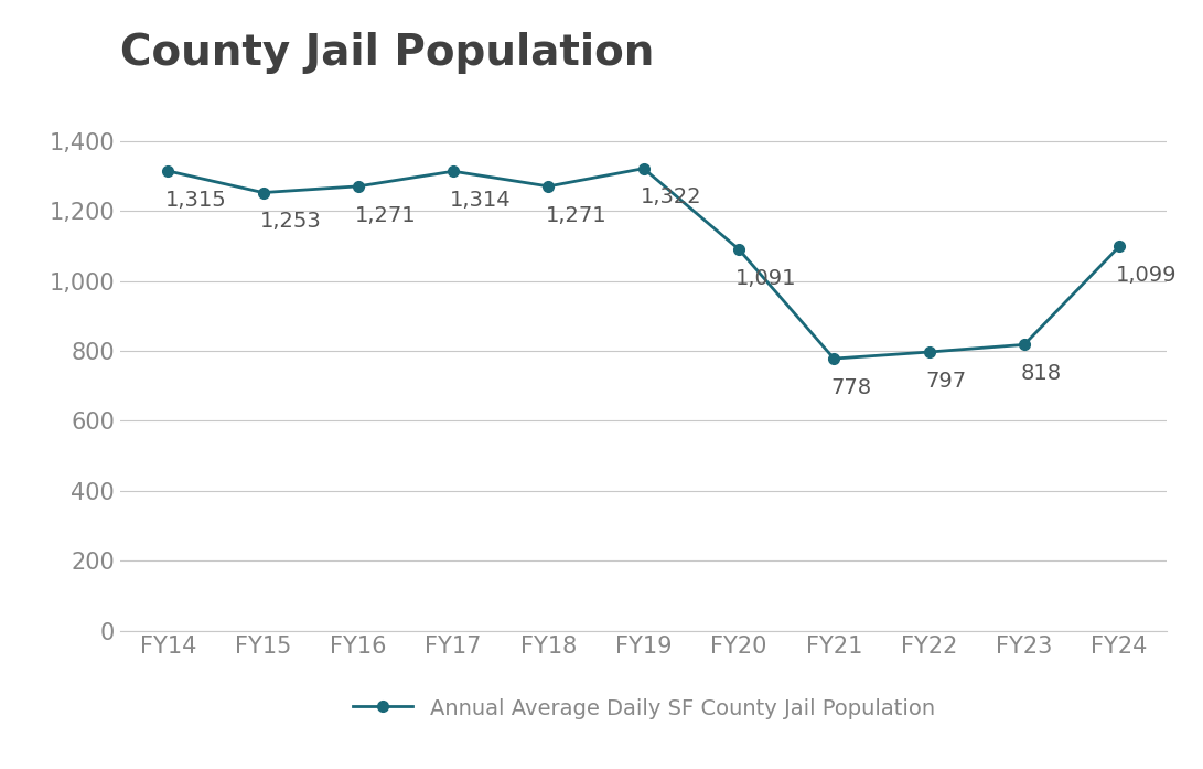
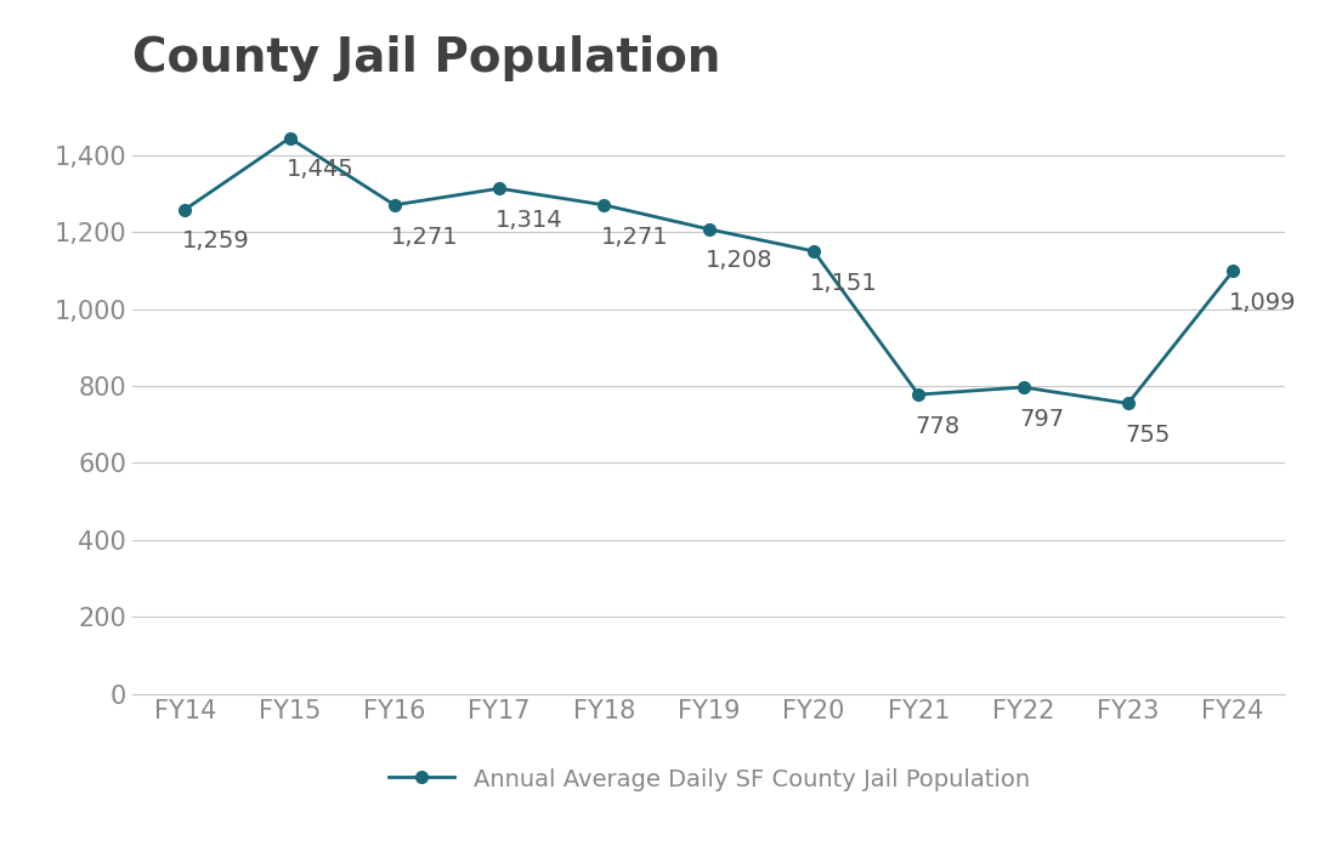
FY14: 1,315 -> 1,259
FY15: 1,253 -> 1,445
FY19: 1,322 -> 1,208
FY20: 1,091 -> 1,151
FY23: 818 -> 755
